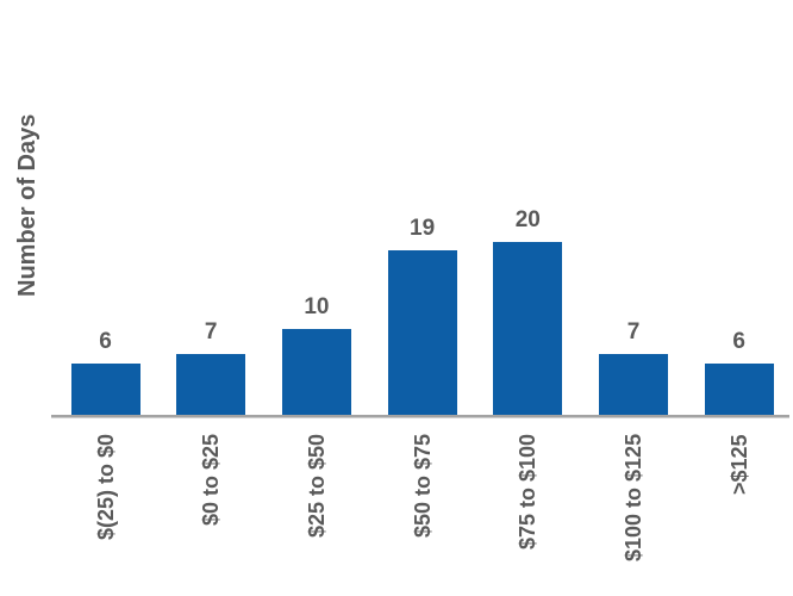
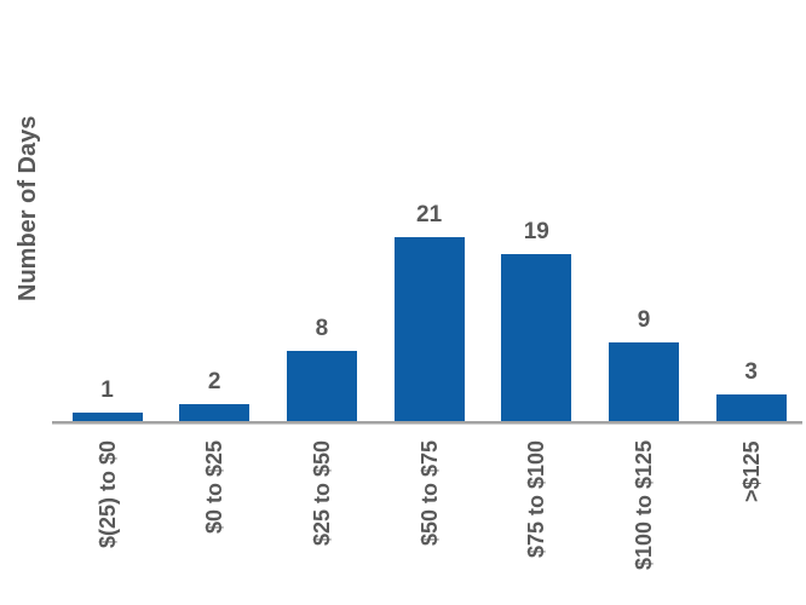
$(25) to $0: 6 -> 1
$0 to $25: 7 -> 2
$25 to $50: 10 -> 8
$50 to $75: 19 -> 21
$75 to $100: 20 -> 19
$100 to $125: 7 -> 9
>$125: 6 -> 3
